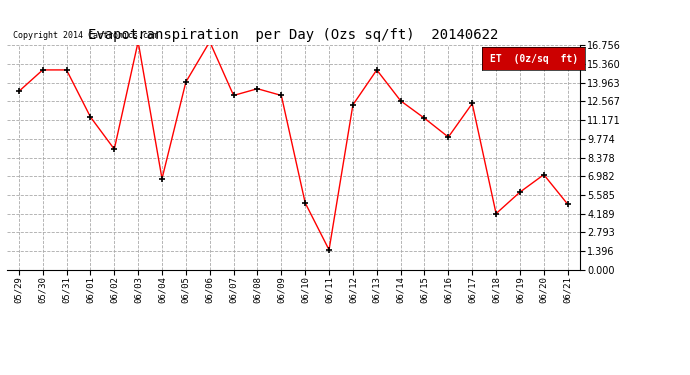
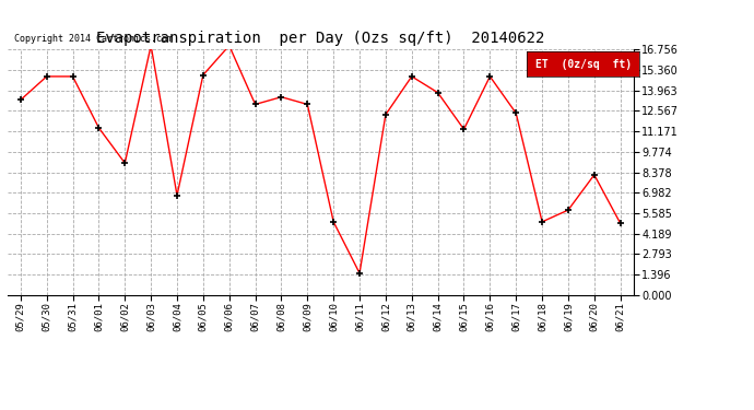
06/05: 14.0 -> 15.0
06/14: 12.6 -> 13.8
06/16: 9.9 -> 14.9
06/18: 4.2 -> 5.0
06/20: 7.1 -> 8.2
